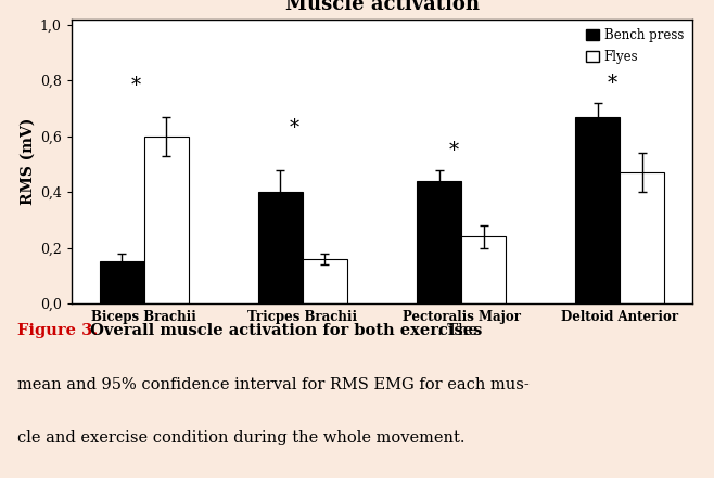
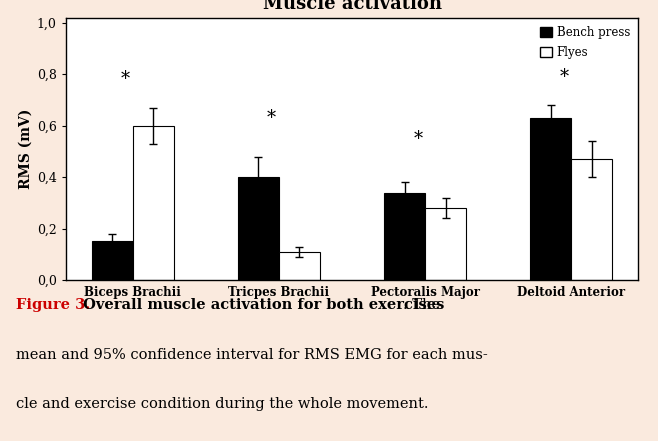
Flyes/Tricpes Brachii: 0,16 -> 0,11
Bench press/Pectoralis Major: 0,44 -> 0,34
Flyes/Pectoralis Major: 0,24 -> 0,28
Bench press/Deltoid Anterior: 0,67 -> 0,63
